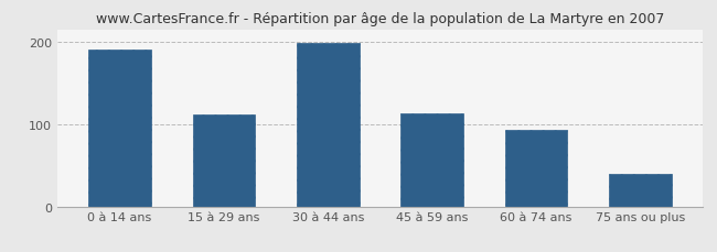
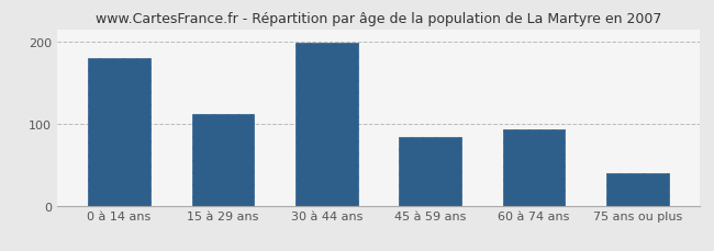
0 à 14 ans: 190 -> 180
45 à 59 ans: 113 -> 84
